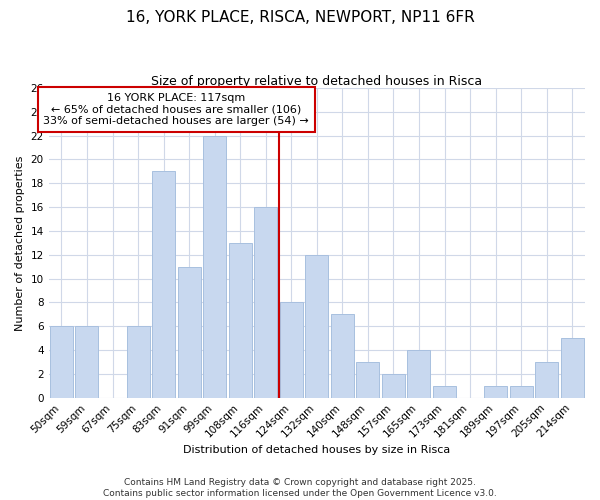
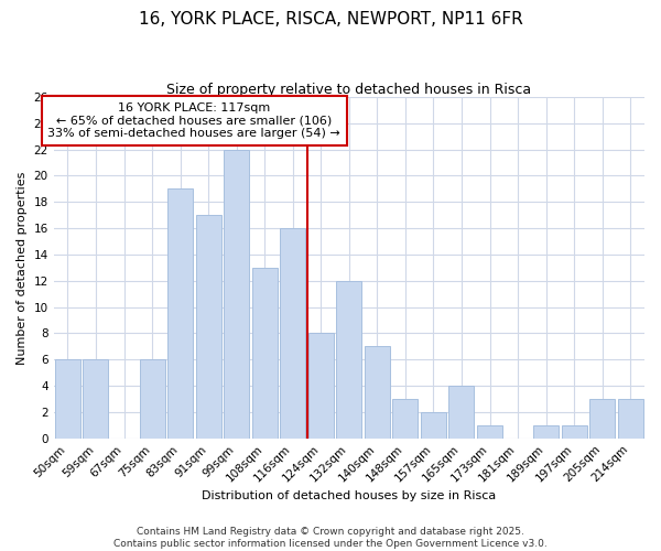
91sqm: 11 -> 17
214sqm: 5 -> 3
